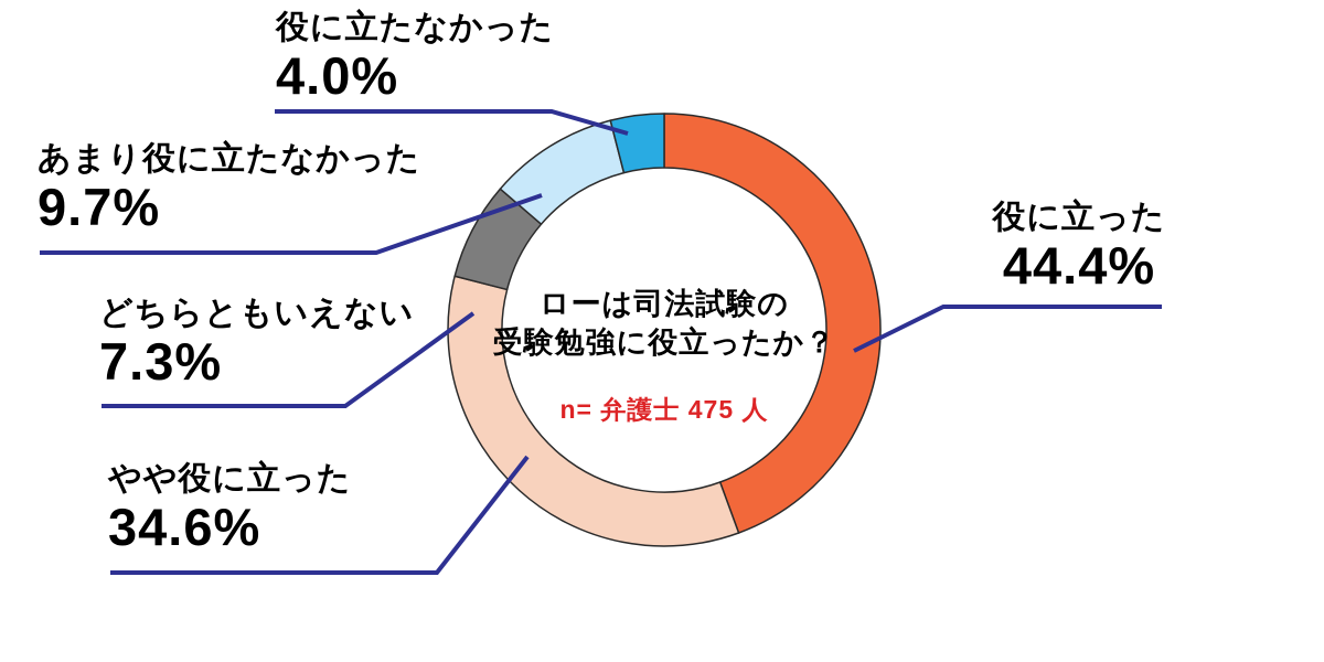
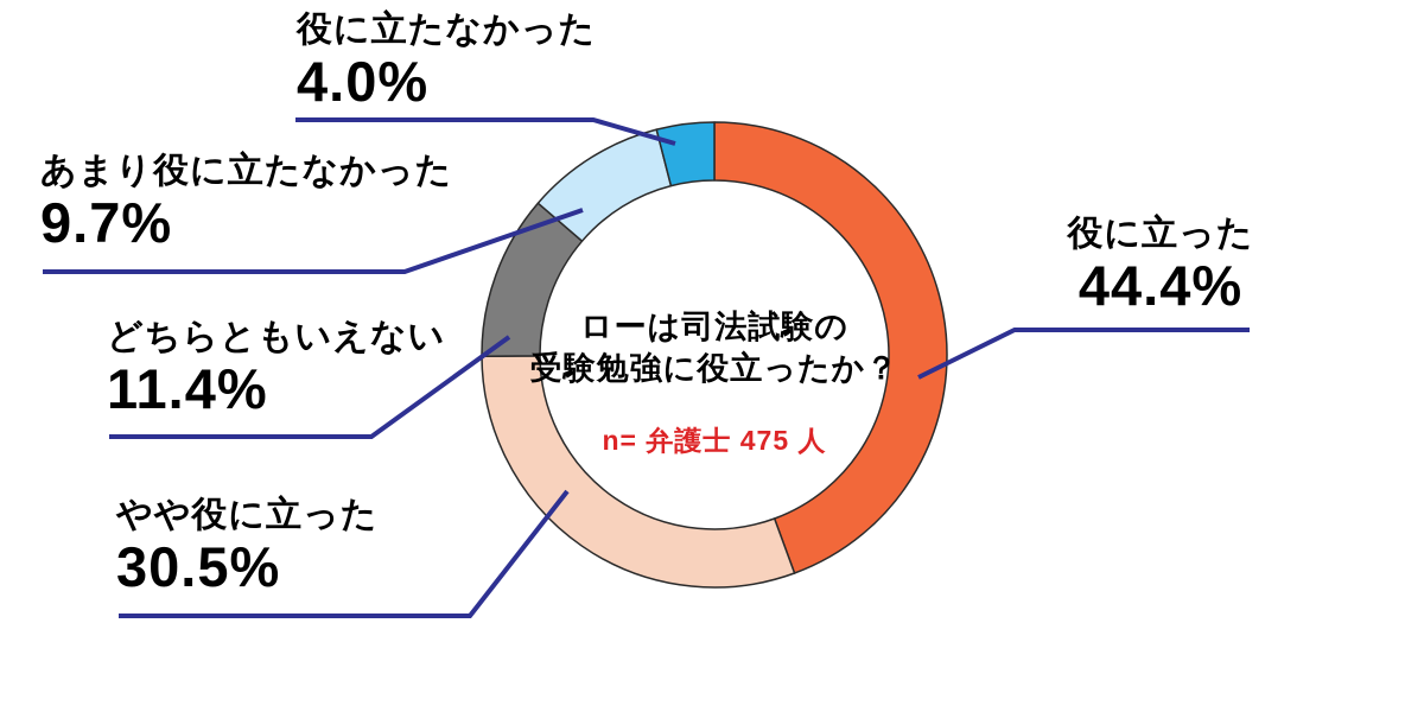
やや役に立った: 34.6% -> 30.5%
どちらともいえない: 7.3% -> 11.4%
